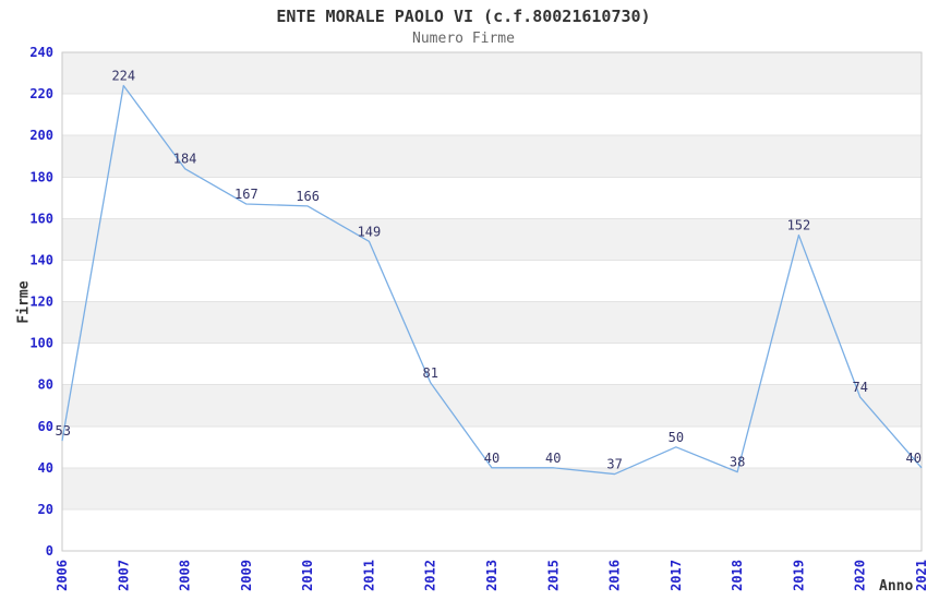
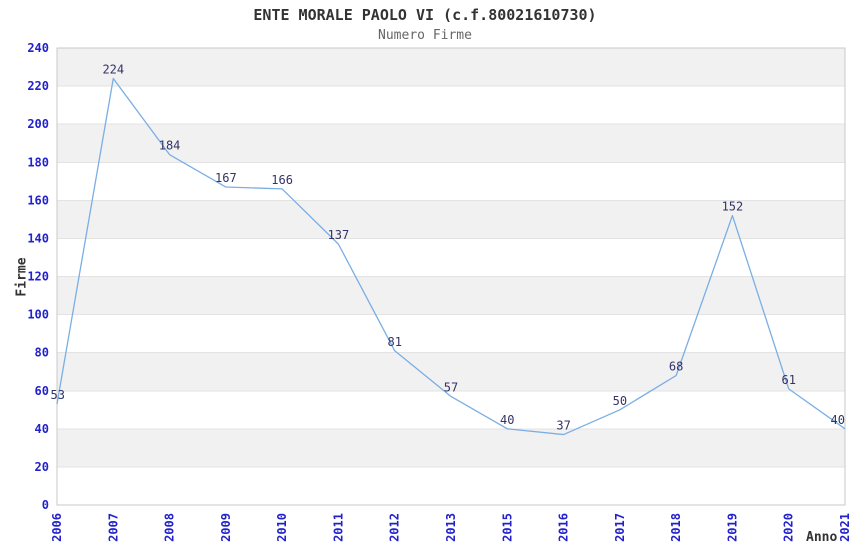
2011: 149 -> 137
2013: 40 -> 57
2018: 38 -> 68
2020: 74 -> 61
